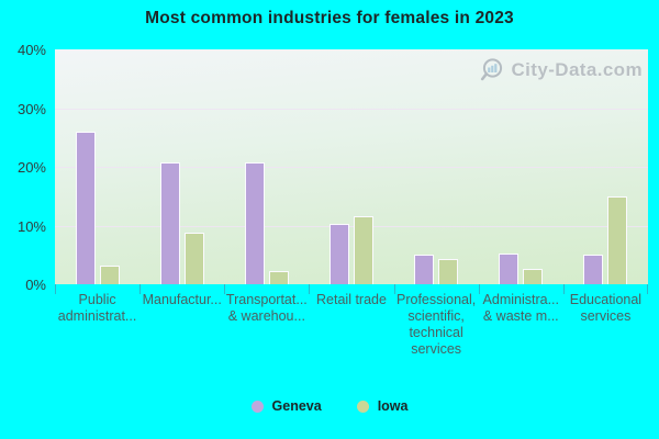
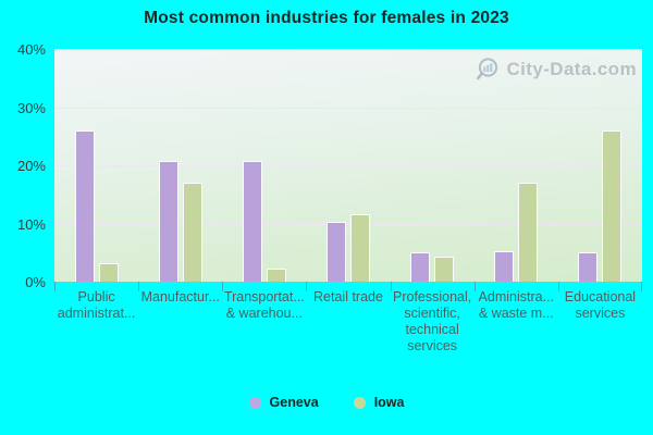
Iowa/Manufactur...: 9% -> 17%
Iowa/Administra... & waste m...: 3% -> 17%
Iowa/Educational services: 15% -> 26%
